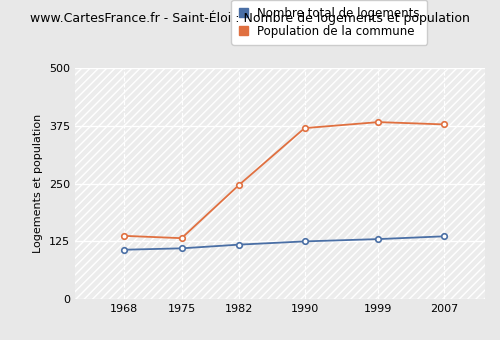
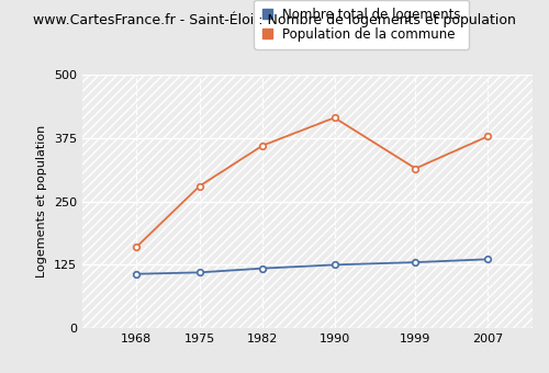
Population de la commune/1968: 137 -> 160
Population de la commune/1975: 132 -> 280
Population de la commune/1982: 247 -> 360
Population de la commune/1990: 370 -> 415
Population de la commune/1999: 383 -> 315
